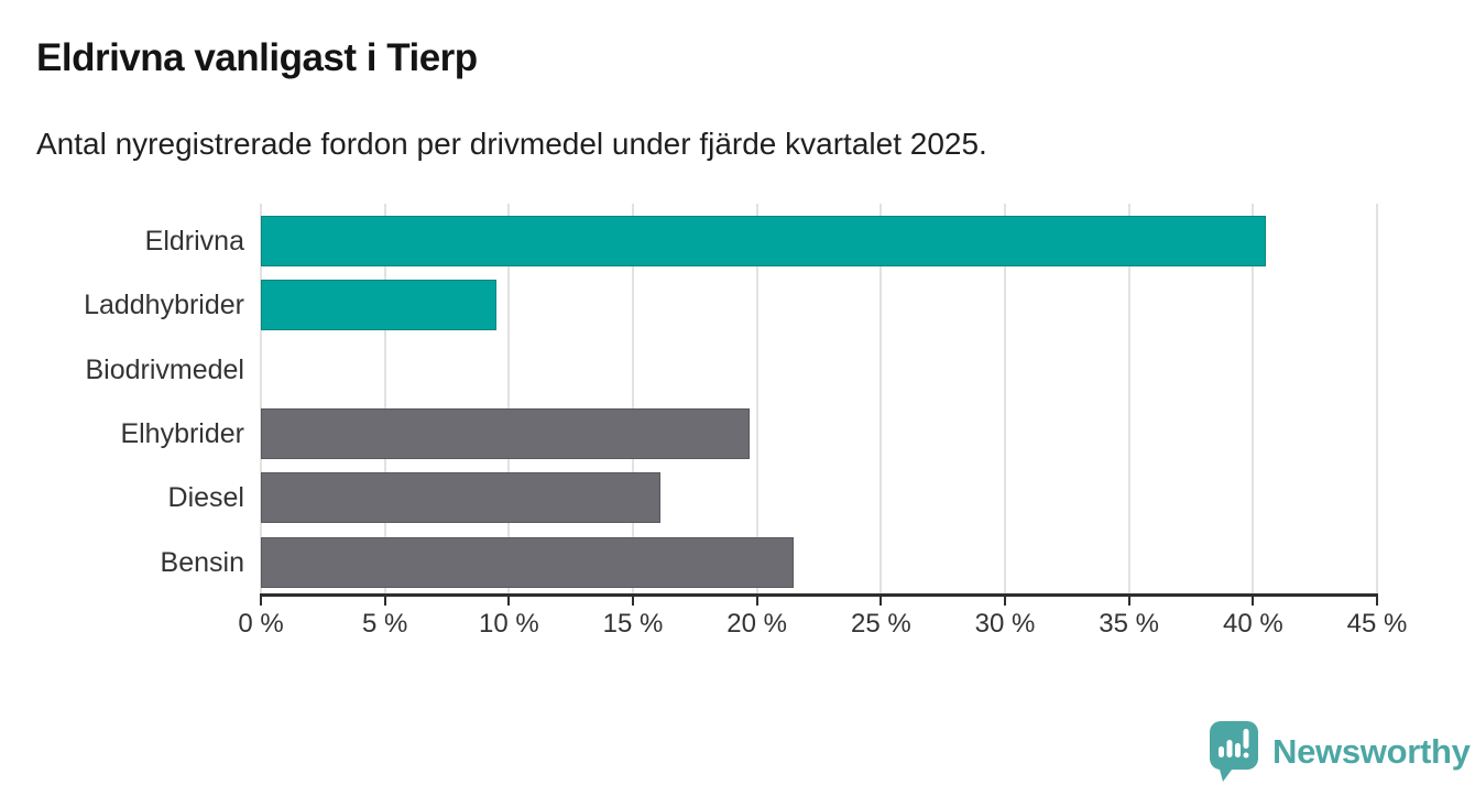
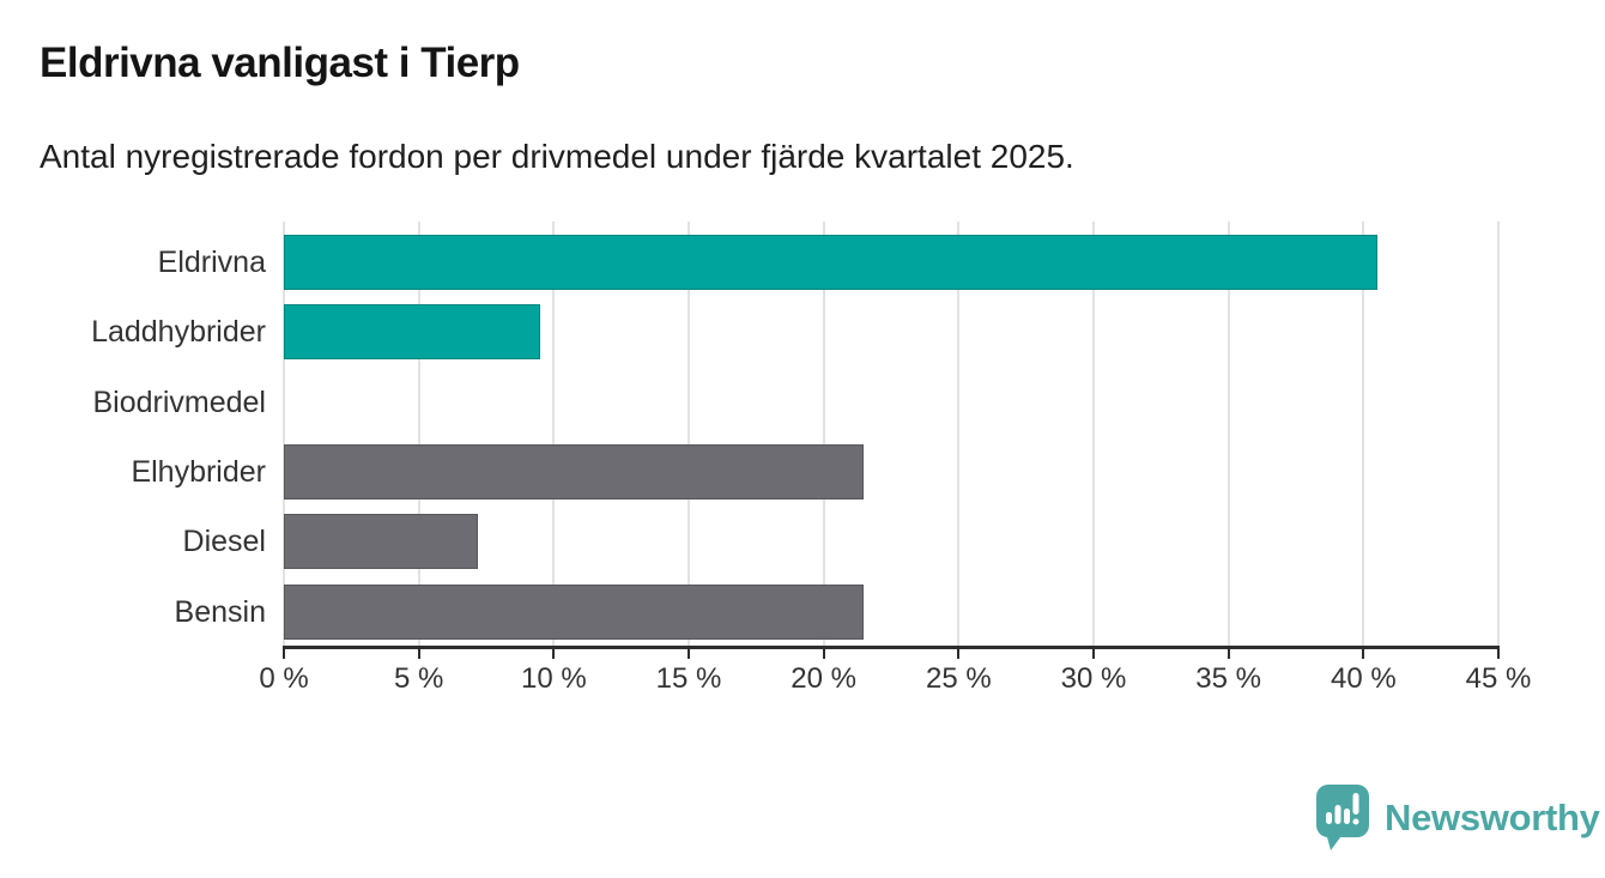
Elhybrider: 19.7% -> 21.5%
Diesel: 16.1% -> 7.2%
